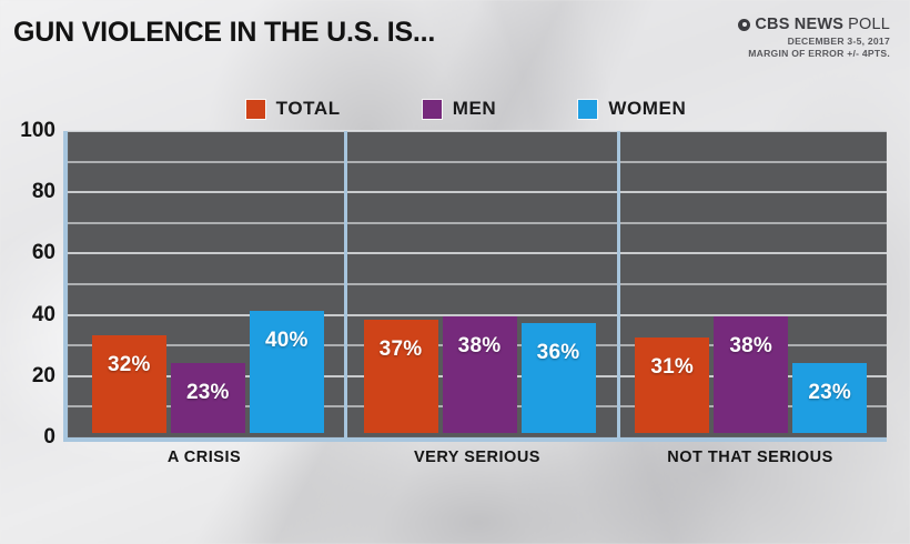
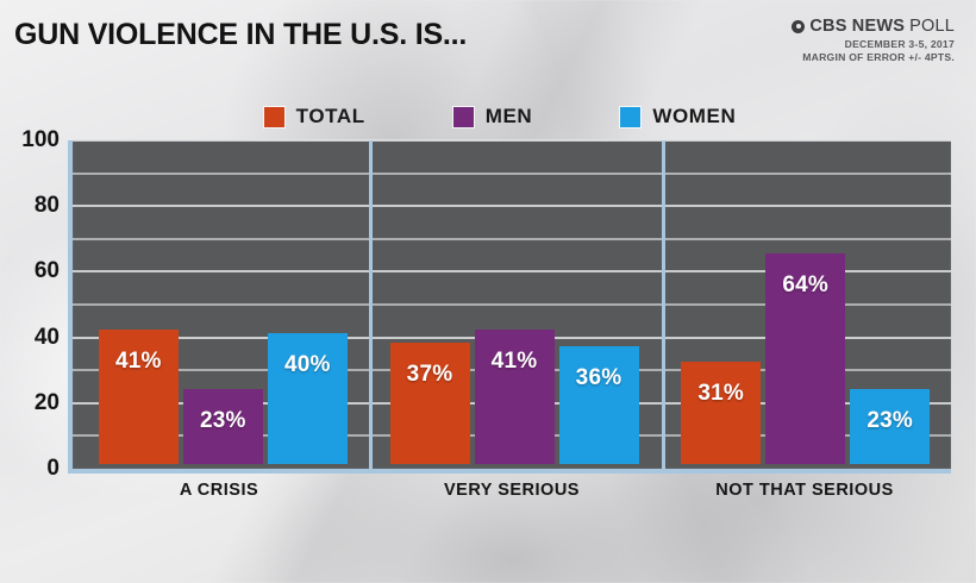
TOTAL/A CRISIS: 32% -> 41%
MEN/VERY SERIOUS: 38% -> 41%
MEN/NOT THAT SERIOUS: 38% -> 64%
